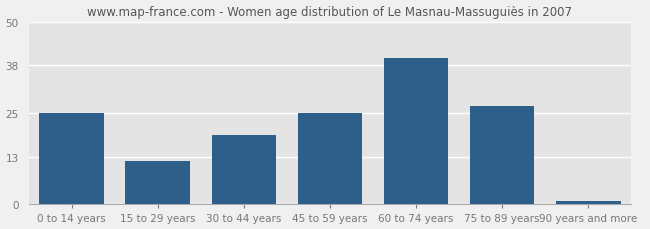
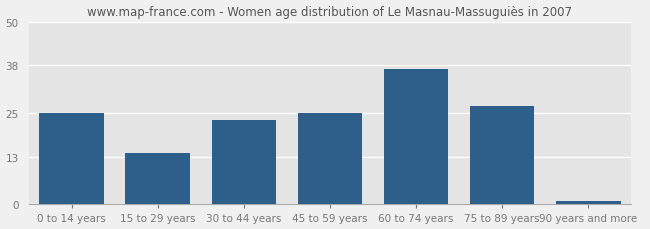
15 to 29 years: 12 -> 14
30 to 44 years: 19 -> 23
60 to 74 years: 40 -> 37
